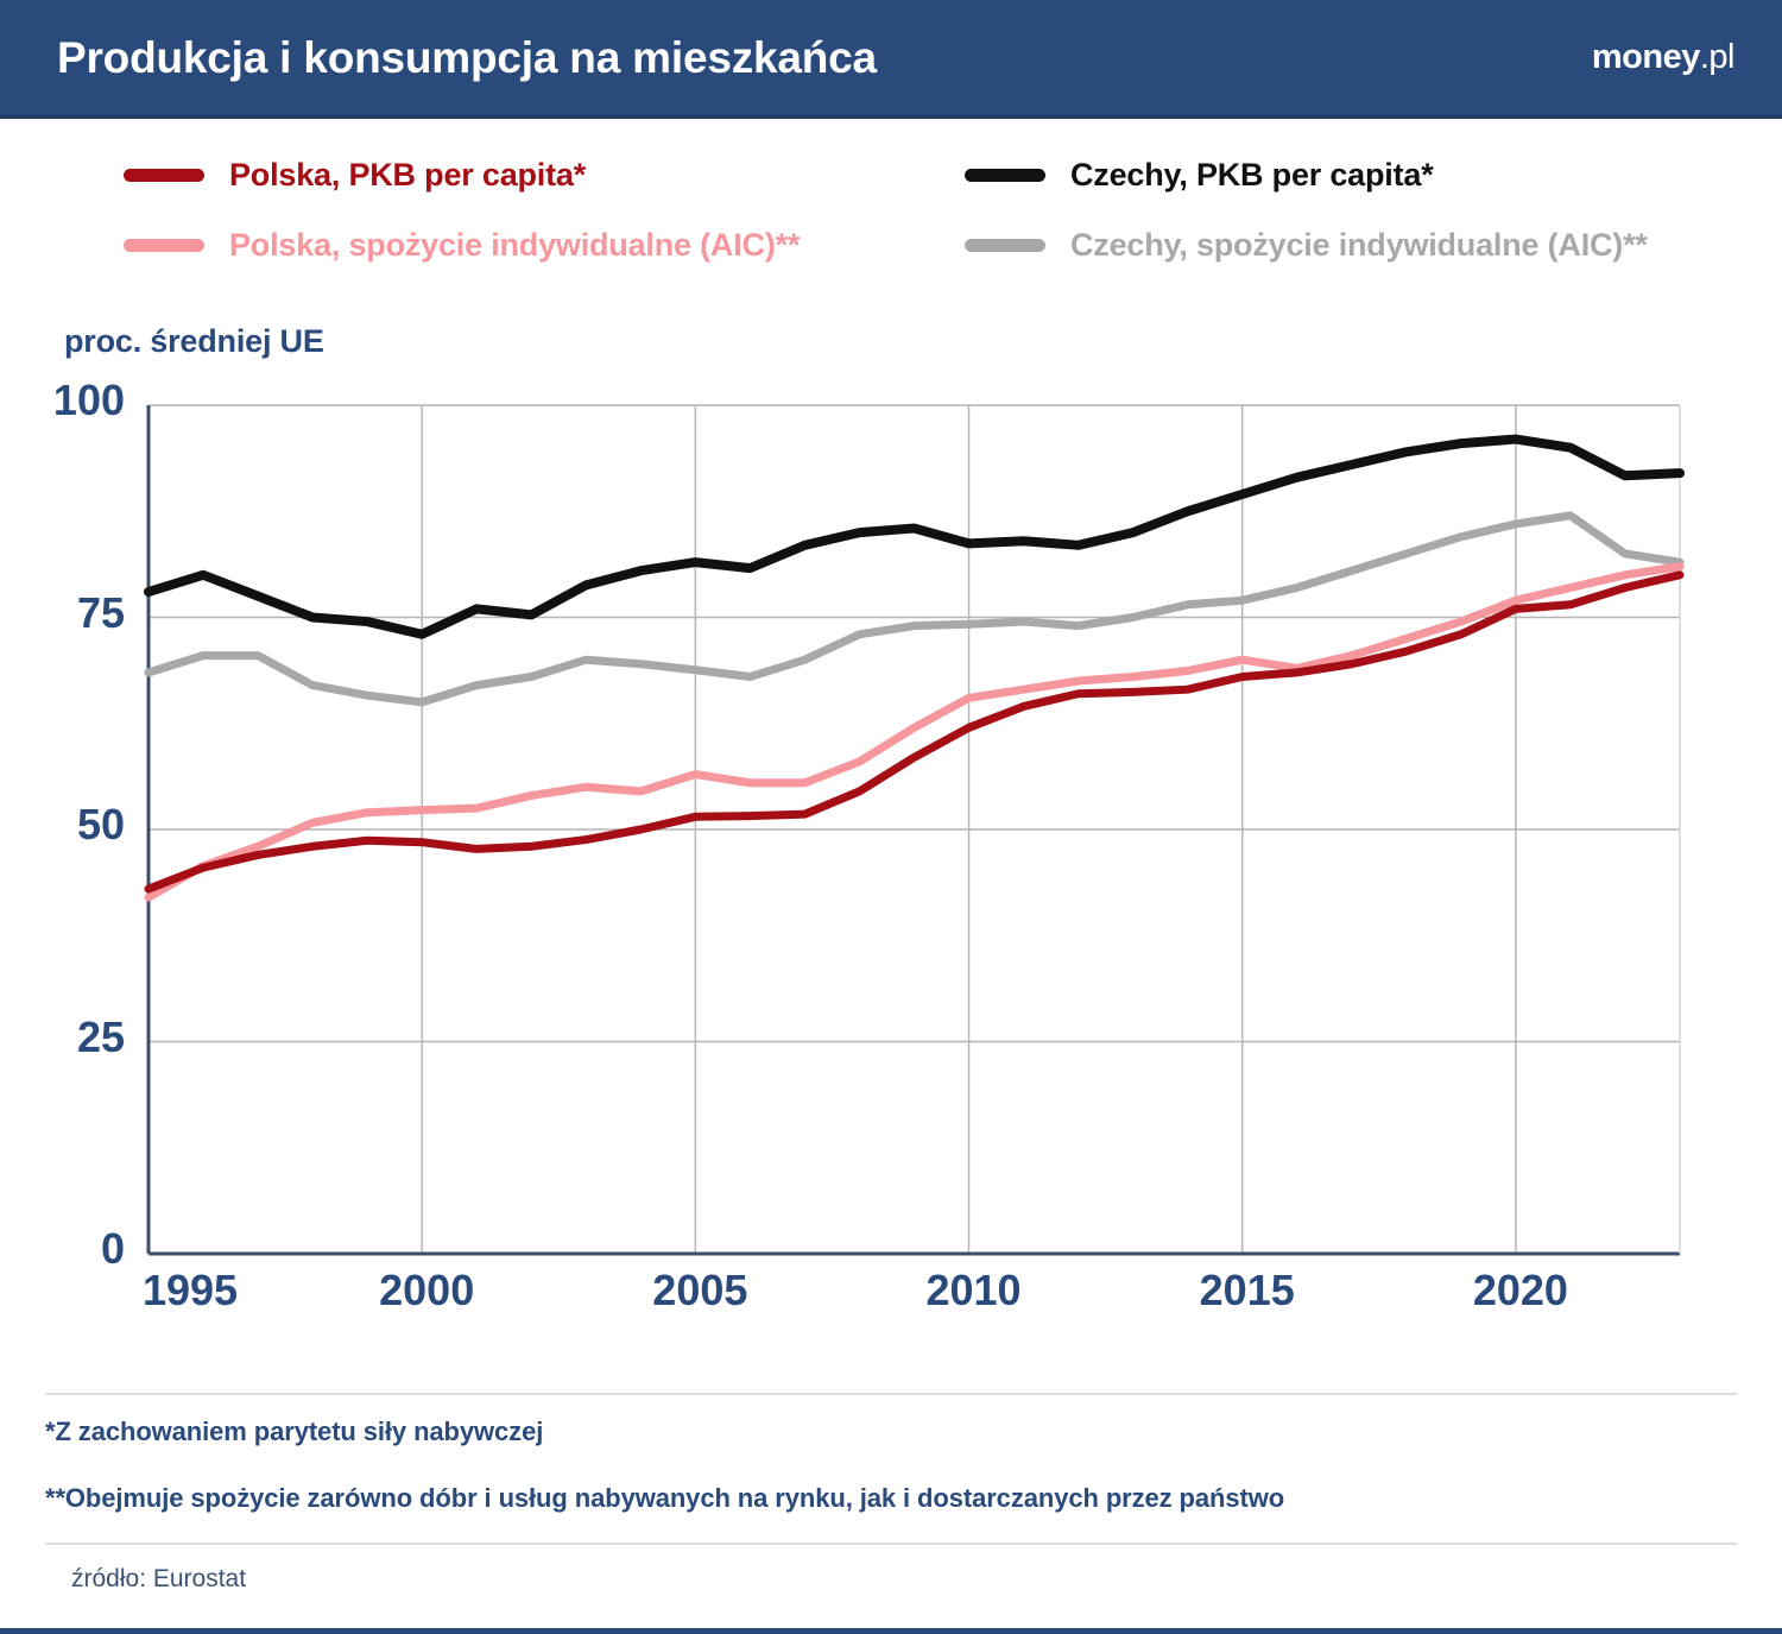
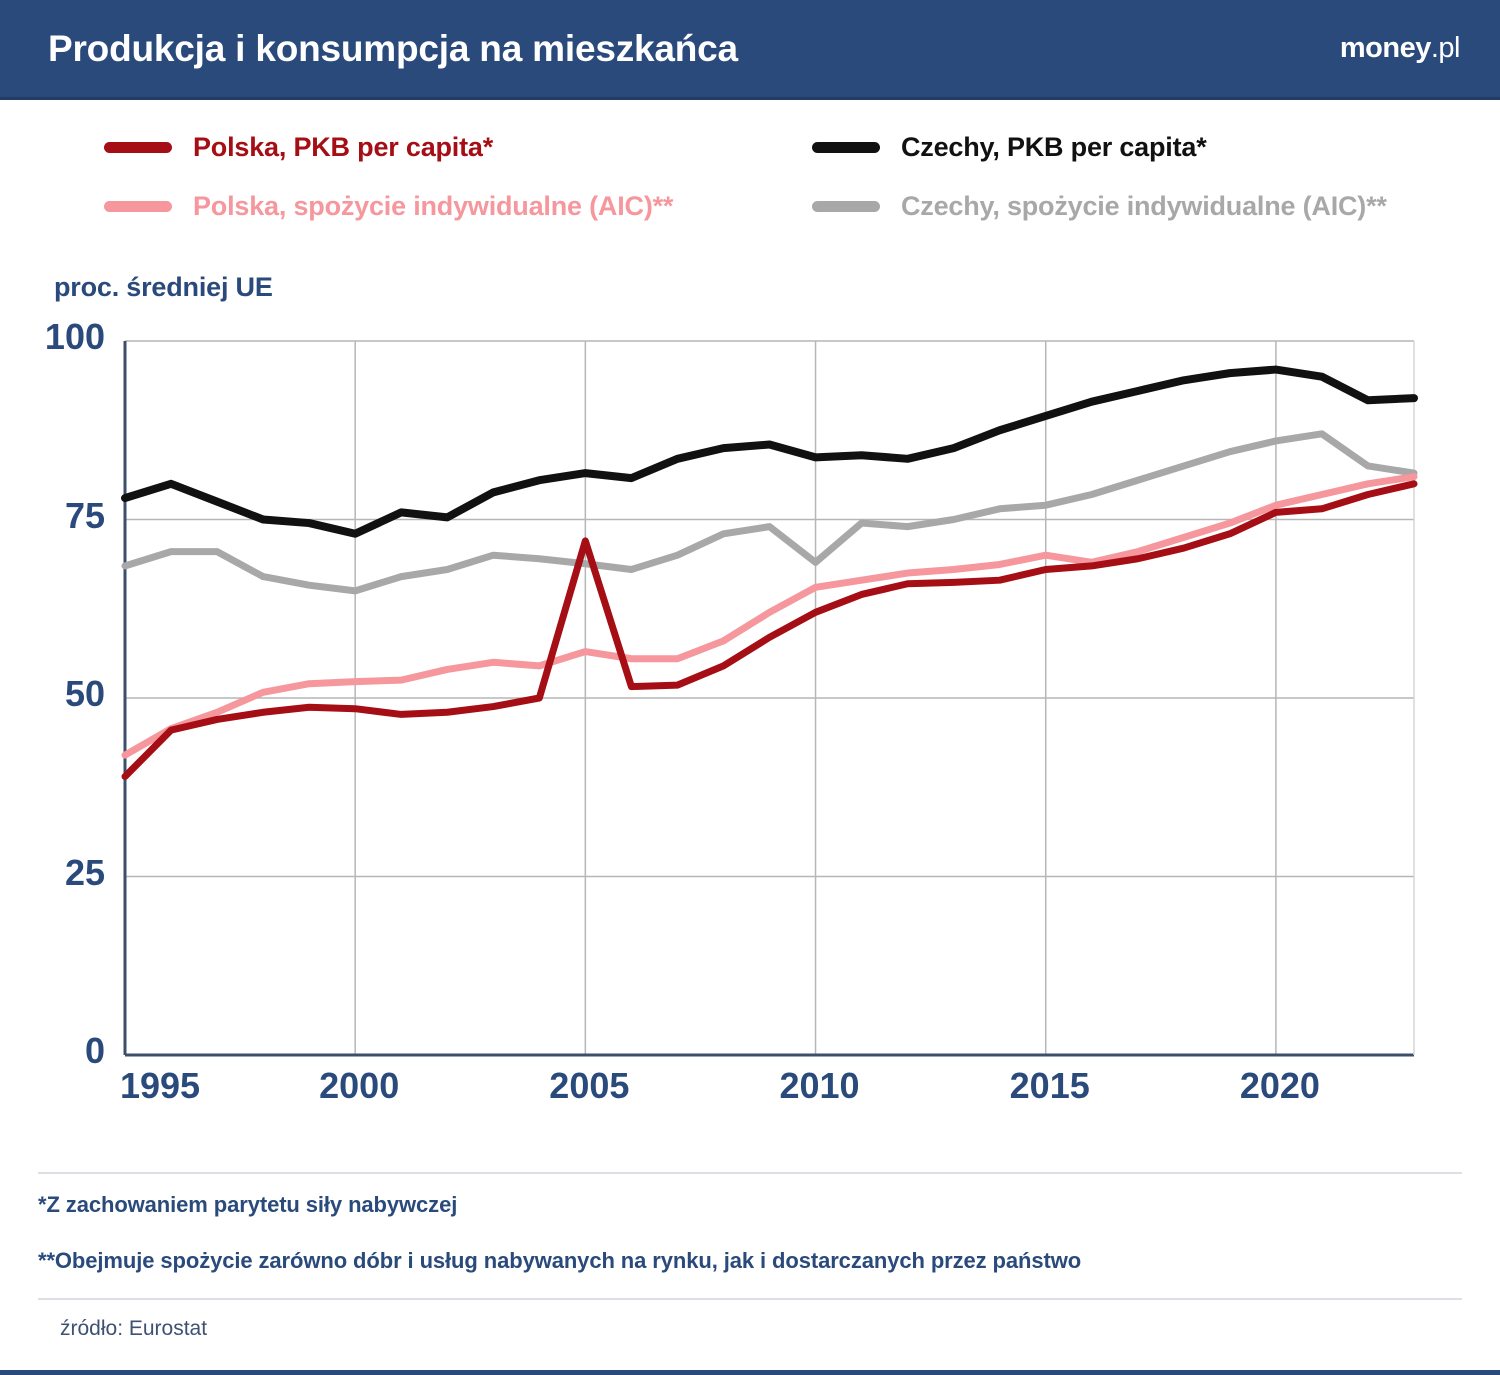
Polska, PKB per capita*/1995: 43 -> 39
Polska, PKB per capita*/2005: 52 -> 72
Czechy, spożycie indywidualne (AIC)**/2010: 74 -> 69
